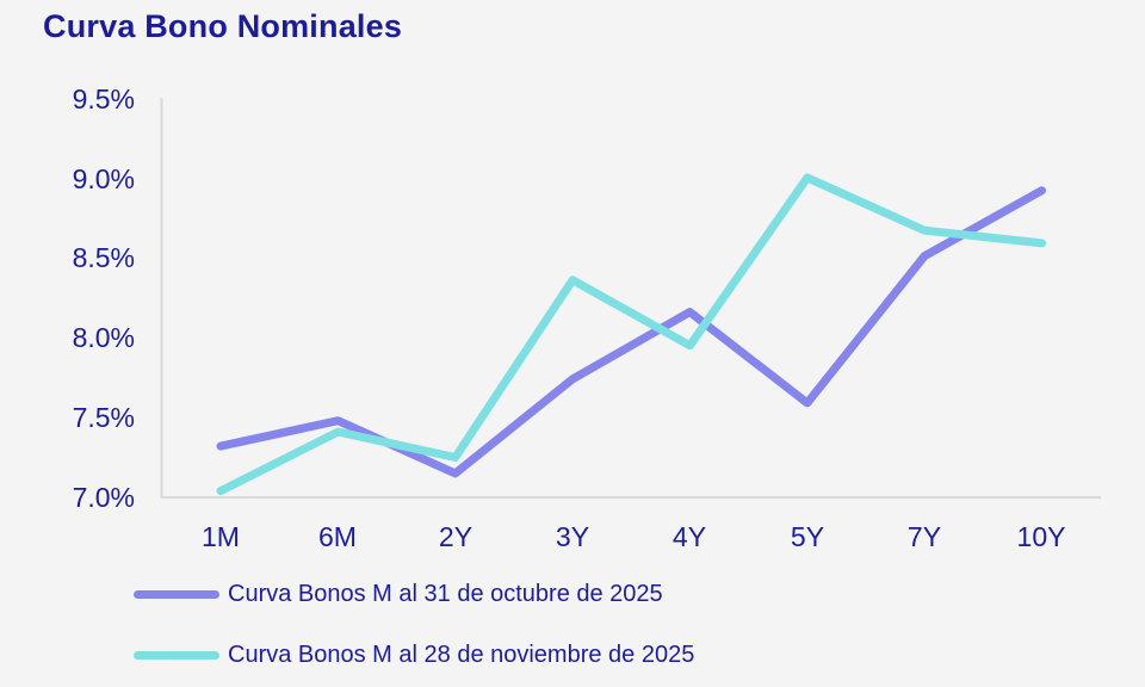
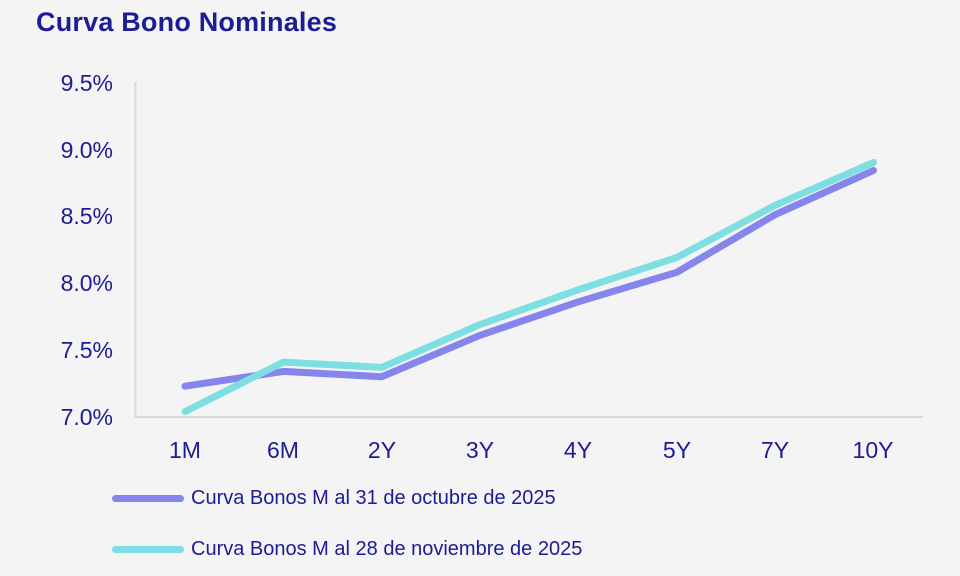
Curva Bonos M al 31 de octubre de 2025/1M: 7.32% -> 7.23%
Curva Bonos M al 31 de octubre de 2025/6M: 7.48% -> 7.34%
Curva Bonos M al 31 de octubre de 2025/2Y: 7.15% -> 7.30%
Curva Bonos M al 28 de noviembre de 2025/2Y: 7.25% -> 7.37%
Curva Bonos M al 31 de octubre de 2025/3Y: 7.74% -> 7.61%
Curva Bonos M al 28 de noviembre de 2025/3Y: 8.36% -> 7.69%
Curva Bonos M al 31 de octubre de 2025/4Y: 8.16% -> 7.86%
Curva Bonos M al 31 de octubre de 2025/5Y: 7.59% -> 8.08%
Curva Bonos M al 28 de noviembre de 2025/5Y: 9.00% -> 8.19%
Curva Bonos M al 28 de noviembre de 2025/7Y: 8.67% -> 8.58%
Curva Bonos M al 31 de octubre de 2025/10Y: 8.92% -> 8.84%
Curva Bonos M al 28 de noviembre de 2025/10Y: 8.59% -> 8.90%
